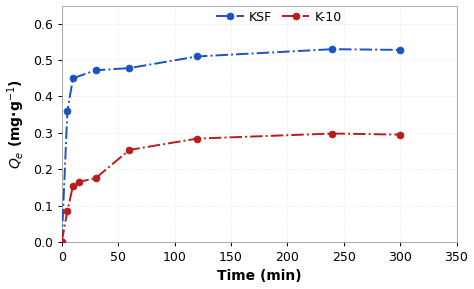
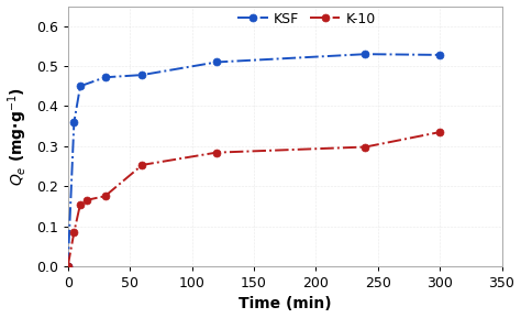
K-10/300: 0.295 -> 0.335
